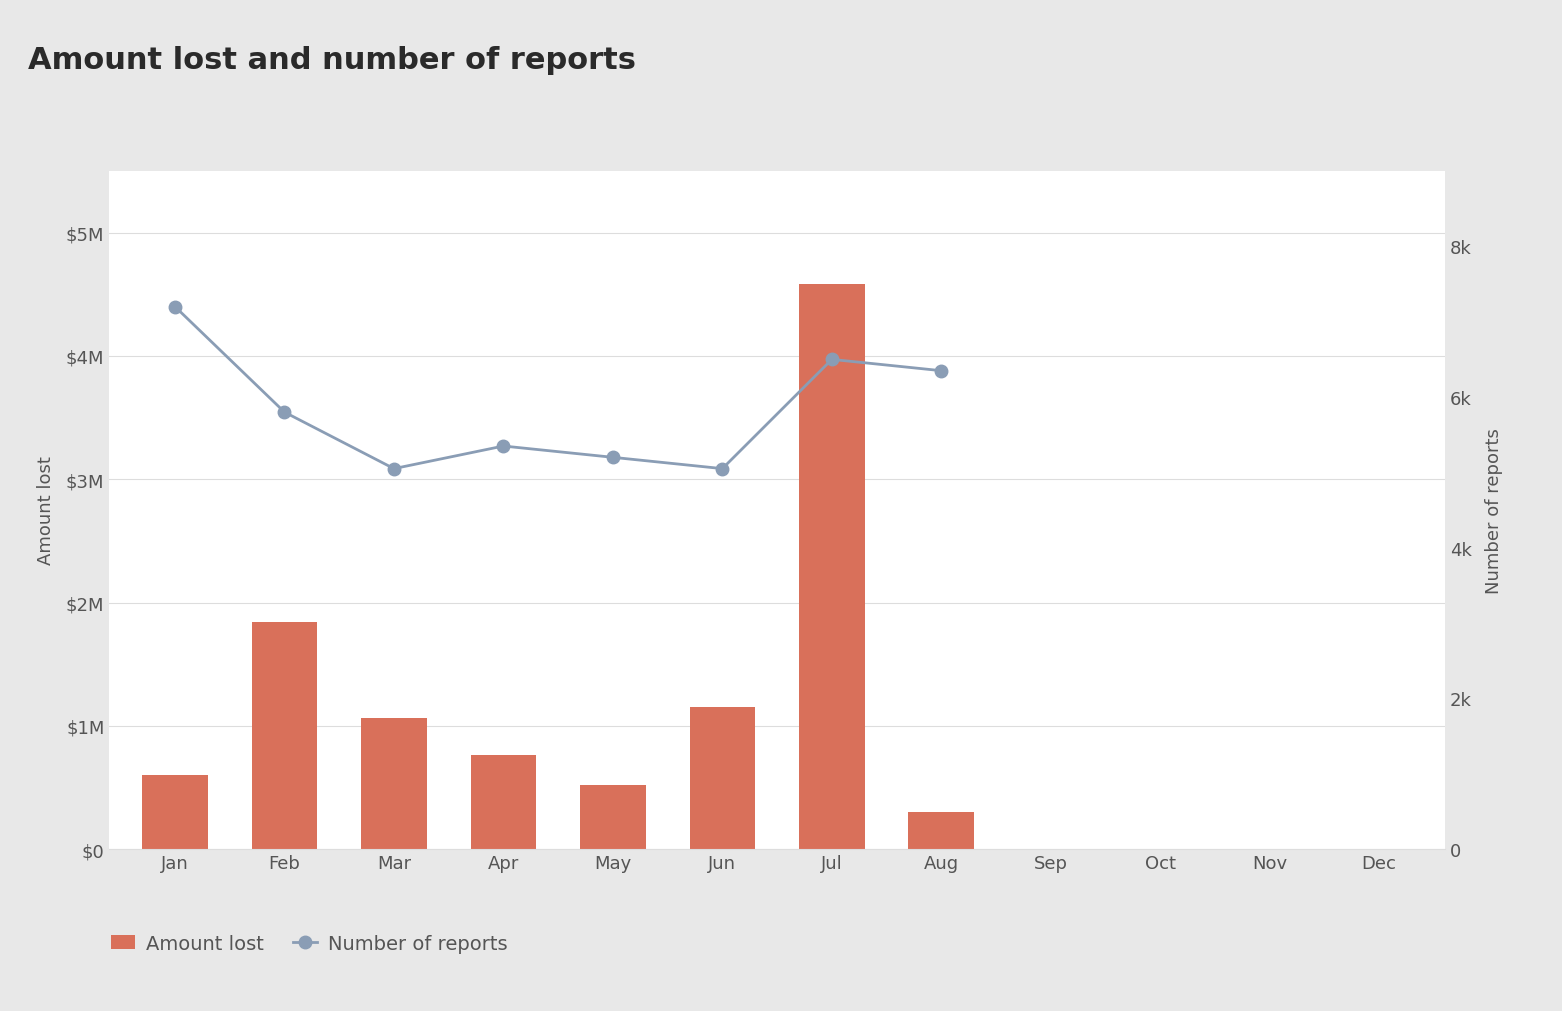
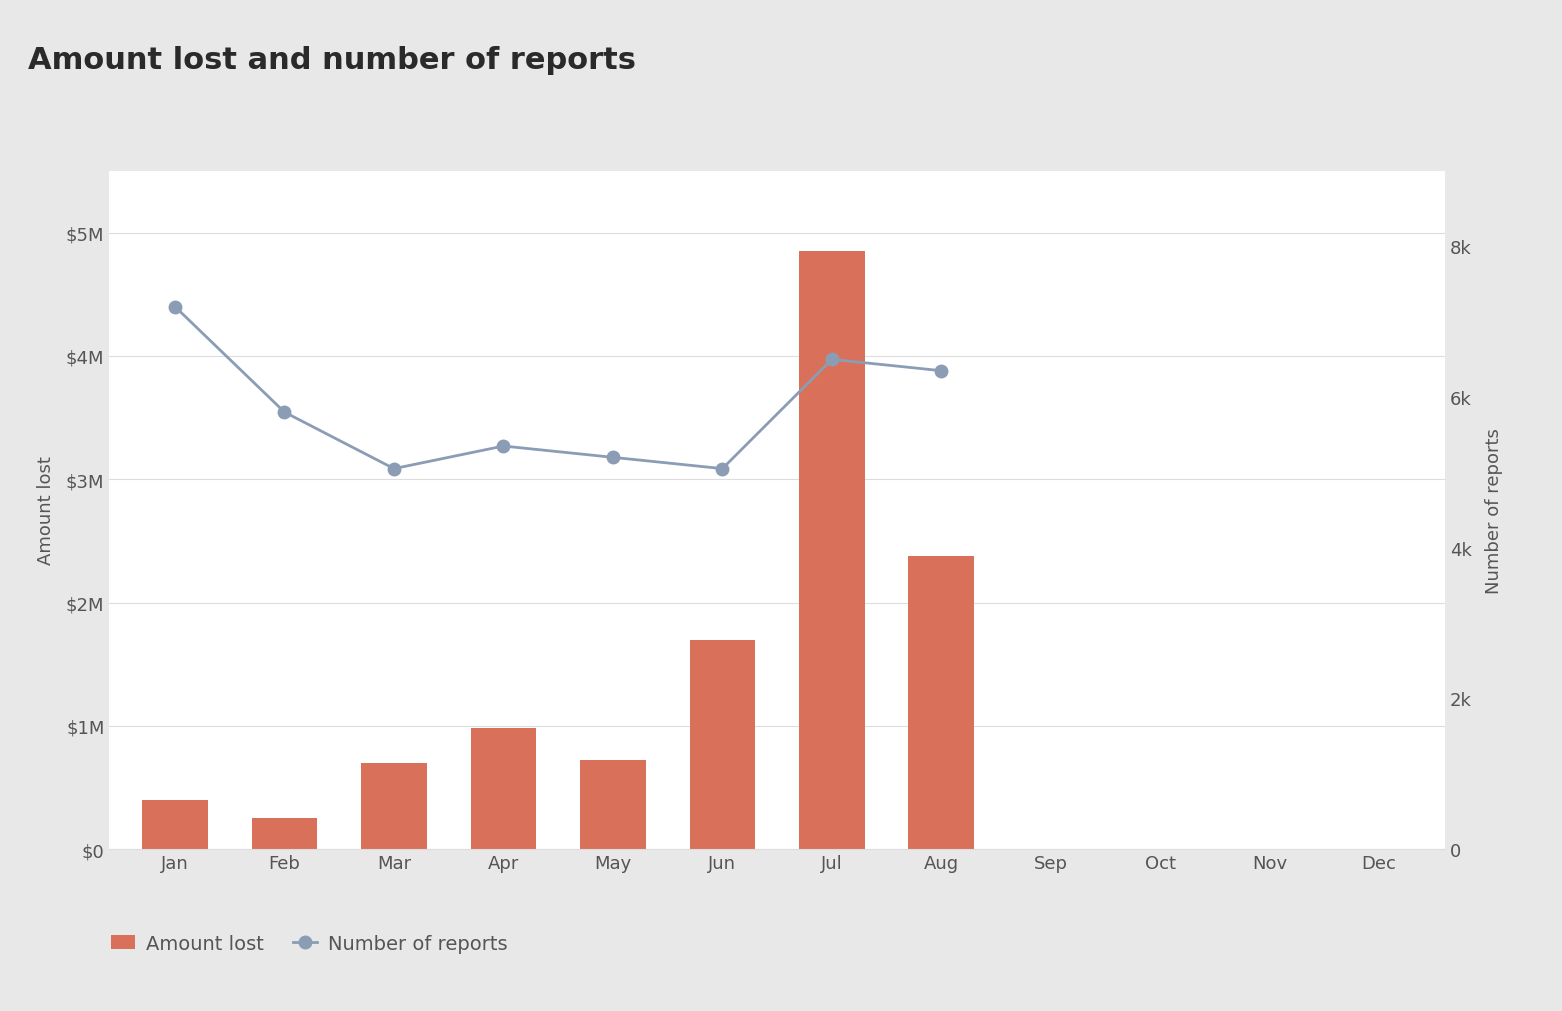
Amount lost/Jan: $0.60M -> $0.40M
Amount lost/Feb: $1.84M -> $0.25M
Amount lost/Mar: $1.06M -> $0.70M
Amount lost/Apr: $0.76M -> $0.98M
Amount lost/May: $0.52M -> $0.72M
Amount lost/Jun: $1.15M -> $1.70M
Amount lost/Jul: $4.58M -> $4.85M
Amount lost/Aug: $0.30M -> $2.38M
